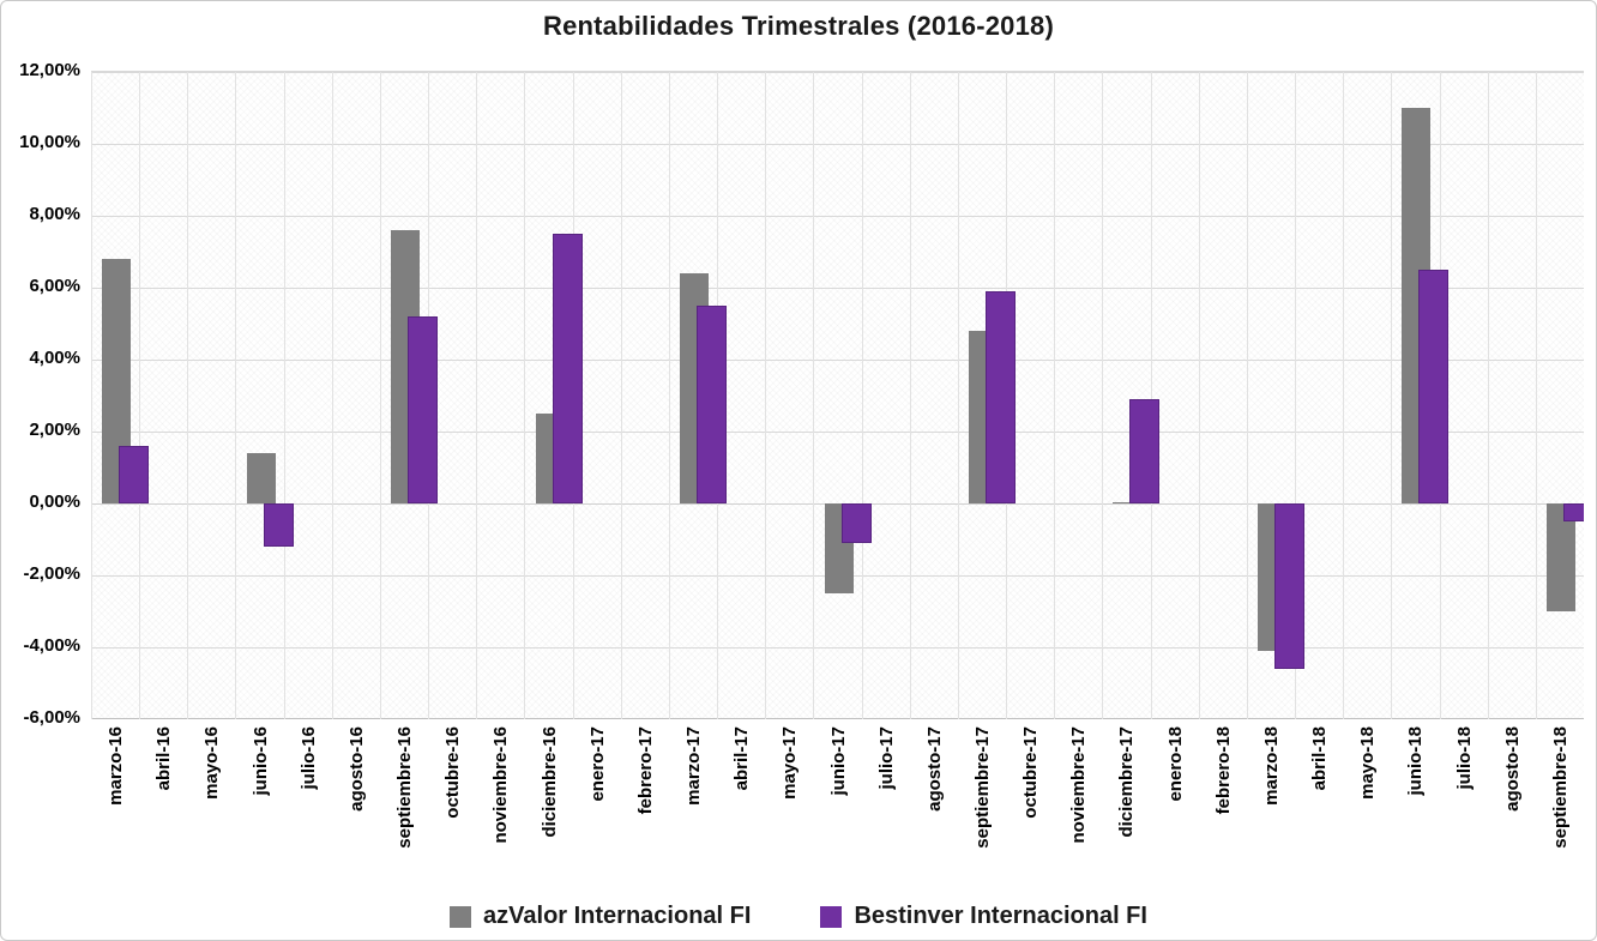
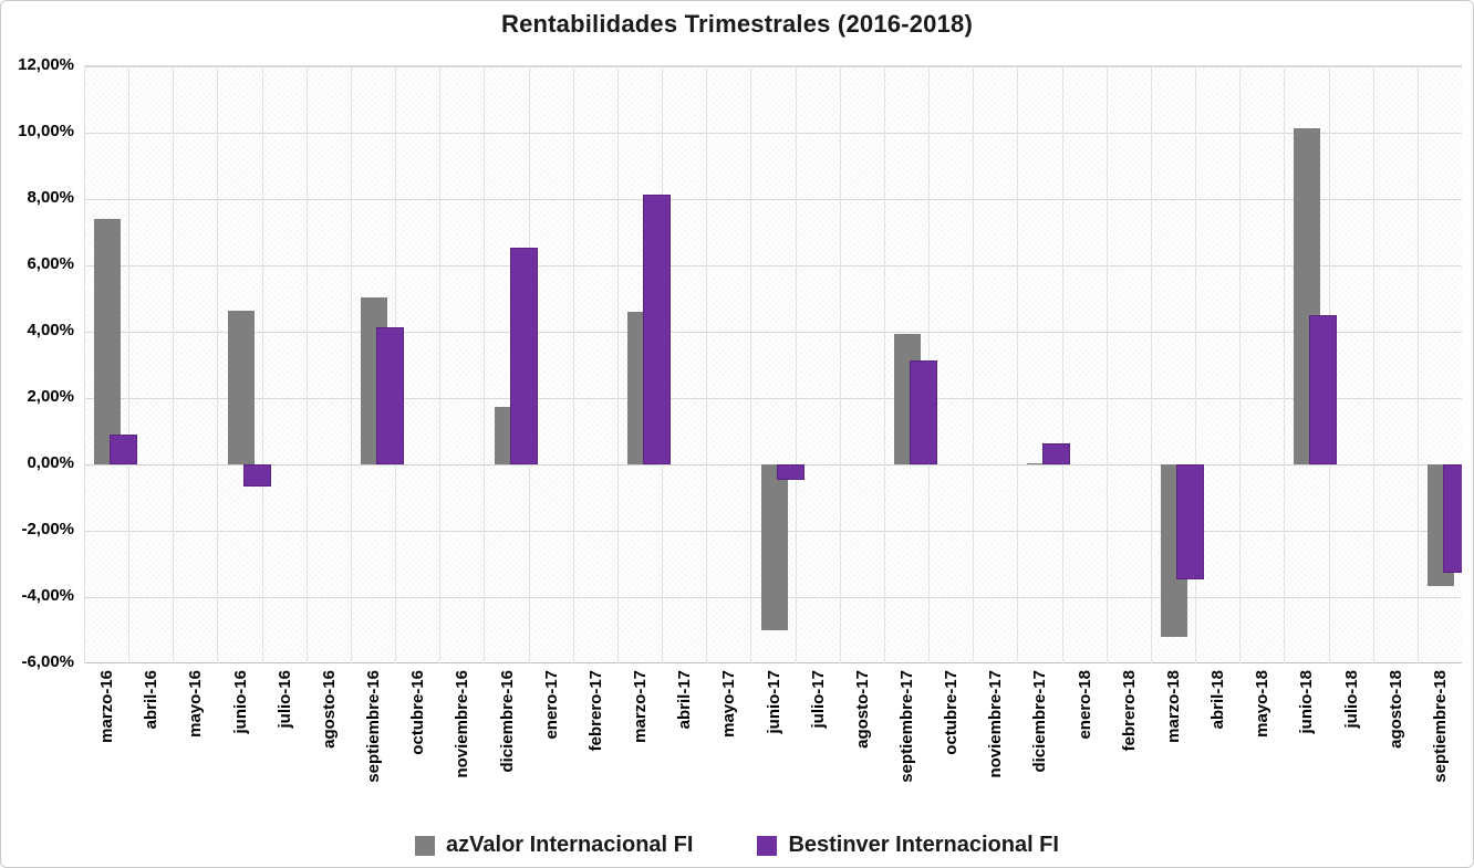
azValor Internacional FI/marzo-16: 6,8% -> 7,4%
Bestinver Internacional FI/marzo-16: 1,6% -> 0,9%
azValor Internacional FI/junio-16: 1,4% -> 4,7%
Bestinver Internacional FI/junio-16: -1,2% -> -0,7%
azValor Internacional FI/septiembre-16: 7,6% -> 5,0%
Bestinver Internacional FI/septiembre-16: 5,2% -> 4,2%
azValor Internacional FI/diciembre-16: 2,5% -> 1,8%
Bestinver Internacional FI/diciembre-16: 7,5% -> 6,5%
azValor Internacional FI/marzo-17: 6,4% -> 4,6%
Bestinver Internacional FI/marzo-17: 5,5% -> 8,2%
azValor Internacional FI/junio-17: -2,5% -> -5,0%
Bestinver Internacional FI/junio-17: -1,1% -> -0,5%
azValor Internacional FI/septiembre-17: 4,8% -> 4,0%
Bestinver Internacional FI/septiembre-17: 5,9% -> 3,1%
Bestinver Internacional FI/diciembre-17: 2,9% -> 0,7%
azValor Internacional FI/marzo-18: -4,1% -> -5,2%
Bestinver Internacional FI/marzo-18: -4,6% -> -3,5%
azValor Internacional FI/junio-18: 11,0% -> 10,2%
Bestinver Internacional FI/junio-18: 6,5% -> 4,5%
azValor Internacional FI/septiembre-18: -3,0% -> -3,6%
Bestinver Internacional FI/septiembre-18: -0,5% -> -3,2%
